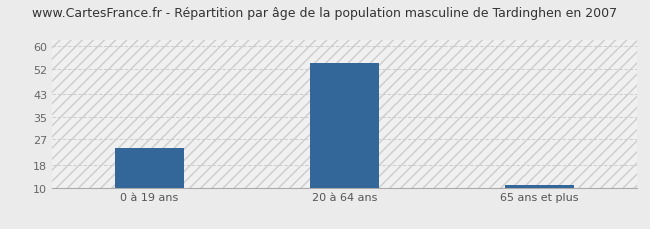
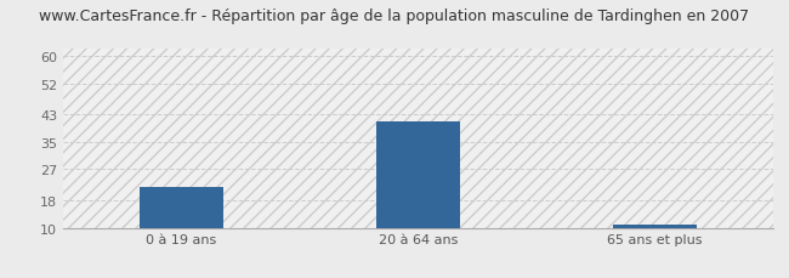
0 à 19 ans: 24 -> 22
20 à 64 ans: 54 -> 41
